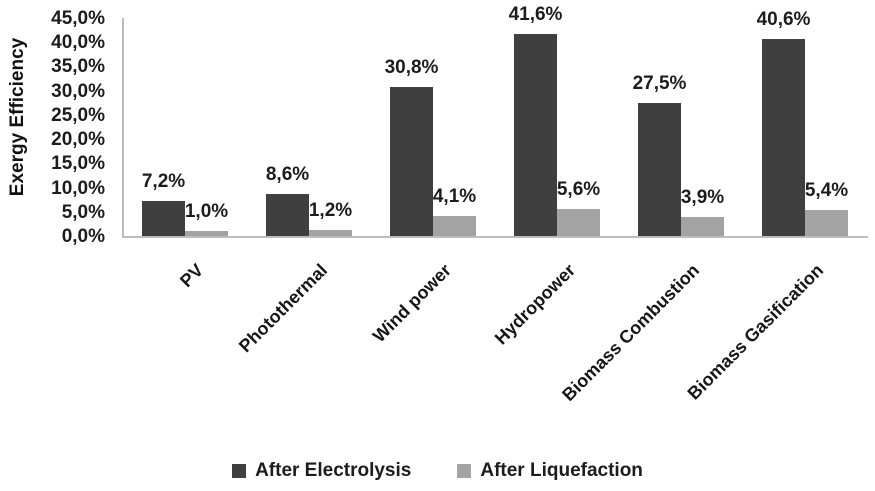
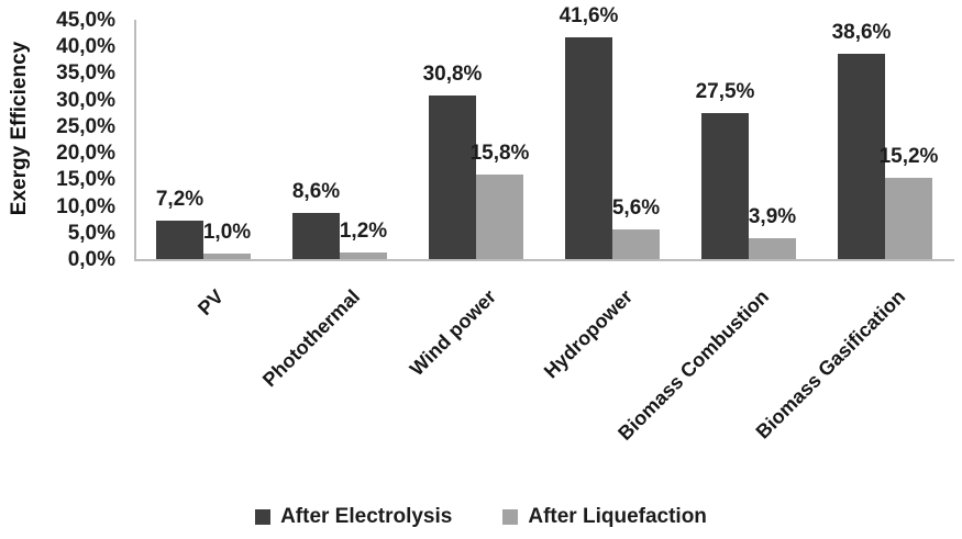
After Liquefaction/Wind power: 4,1% -> 15,8%
After Electrolysis/Biomass Gasification: 40,6% -> 38,6%
After Liquefaction/Biomass Gasification: 5,4% -> 15,2%
